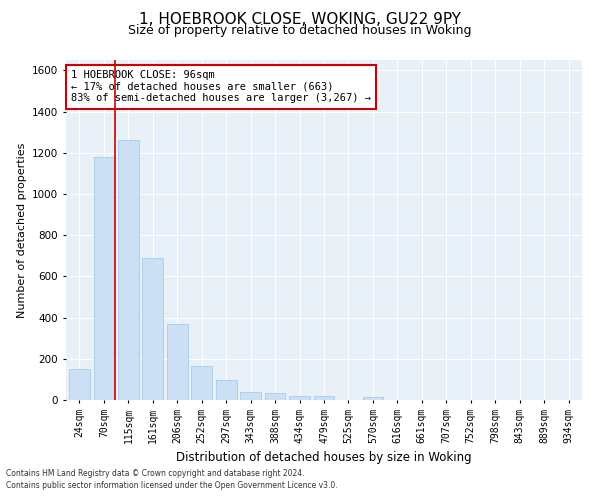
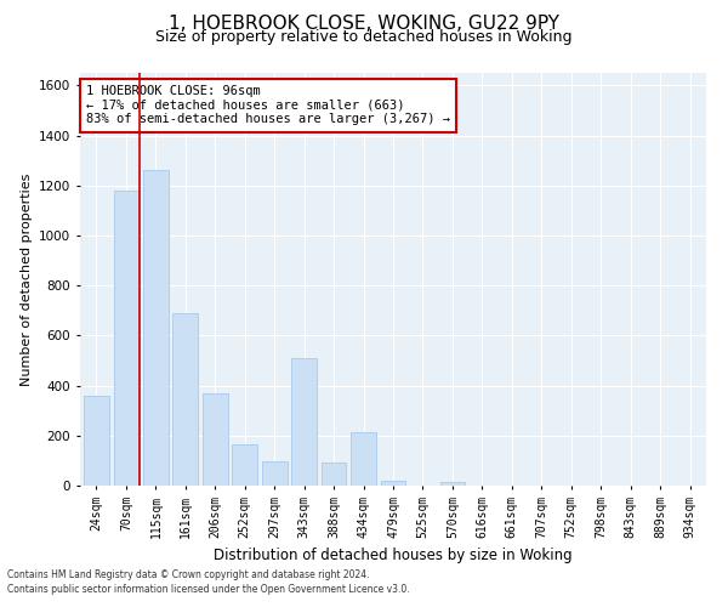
24sqm: 150 -> 360
343sqm: 40 -> 510
388sqm: 35 -> 90
434sqm: 20 -> 215
